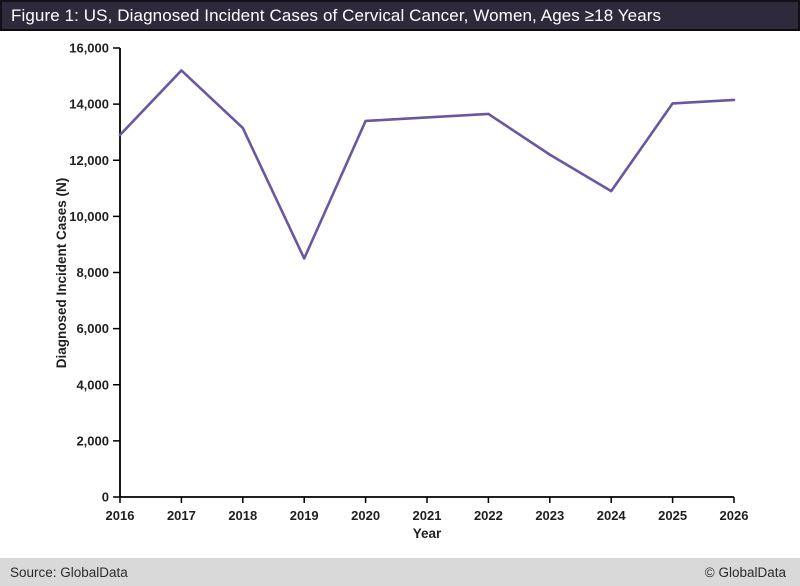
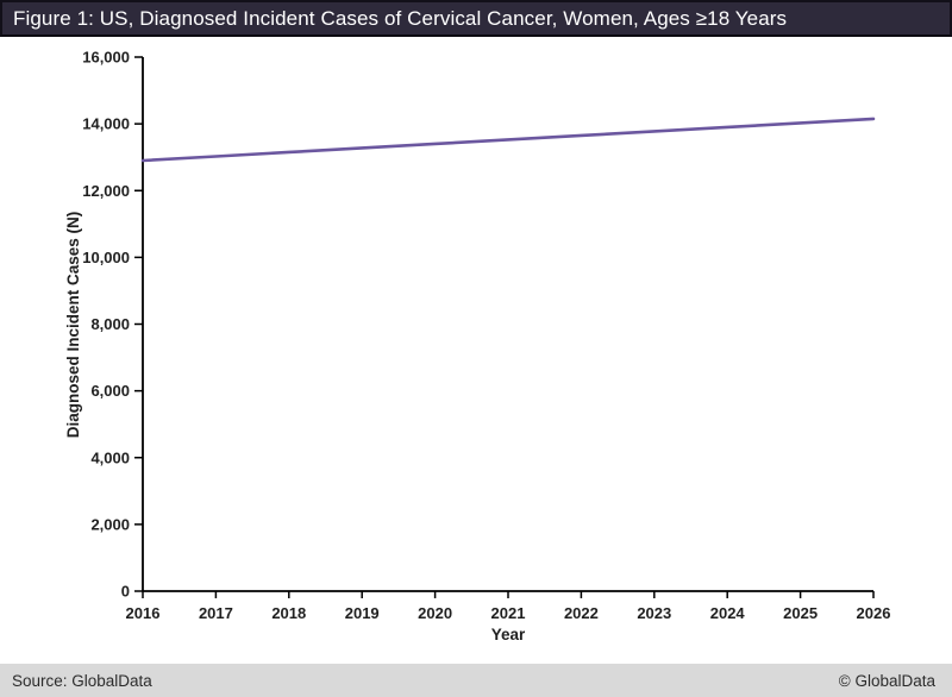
2017: 15200 -> 13000
2019: 8500 -> 13300
2023: 12200 -> 13800
2024: 10900 -> 13900
